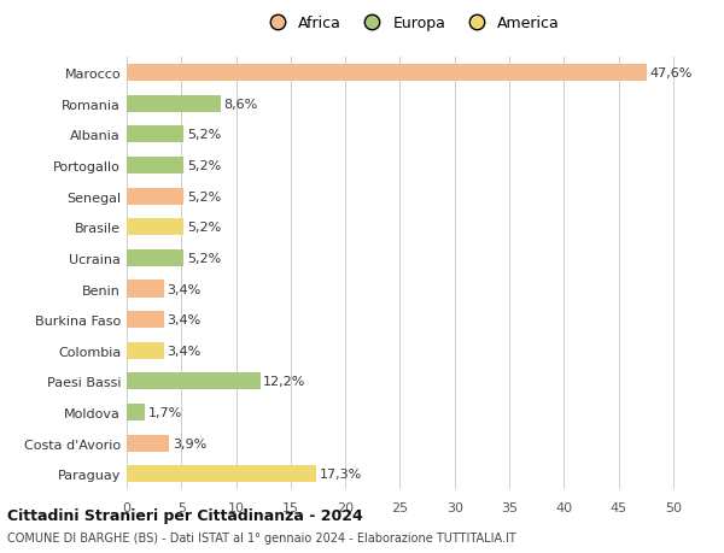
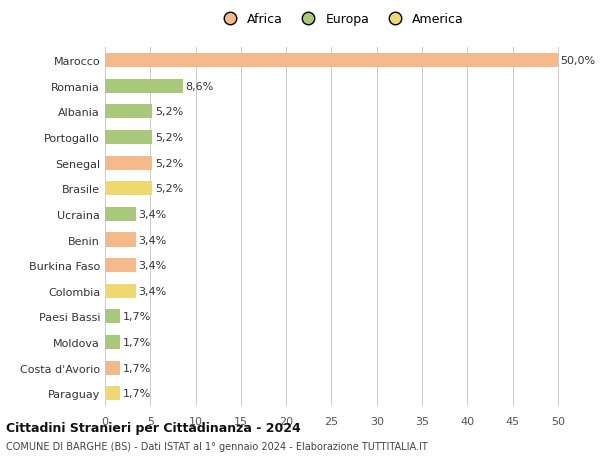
Marocco: 47,6% -> 50,0%
Ucraina: 5,2% -> 3,4%
Paesi Bassi: 12,2% -> 1,7%
Costa d'Avorio: 3,9% -> 1,7%
Paraguay: 17,3% -> 1,7%
